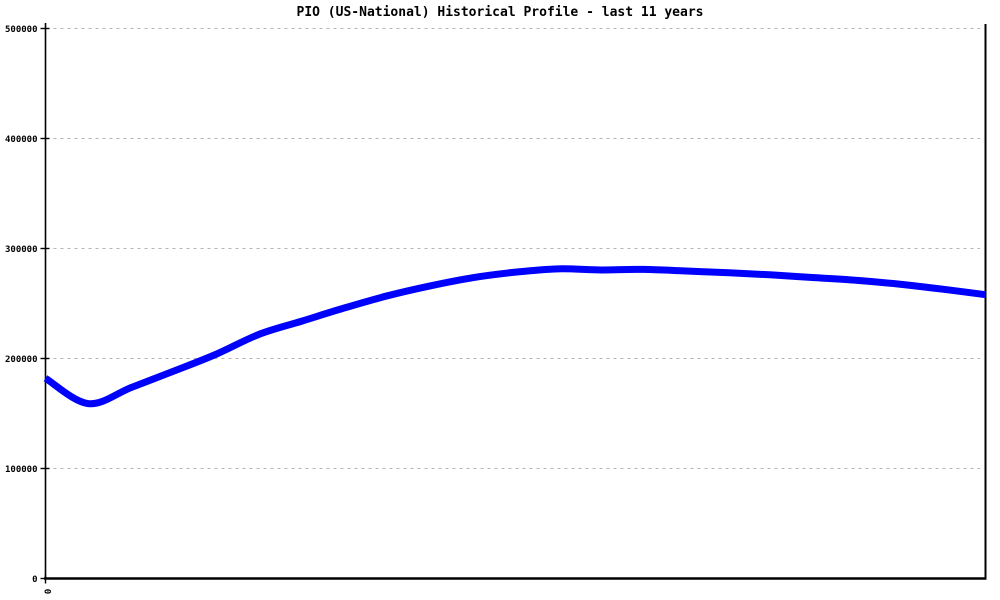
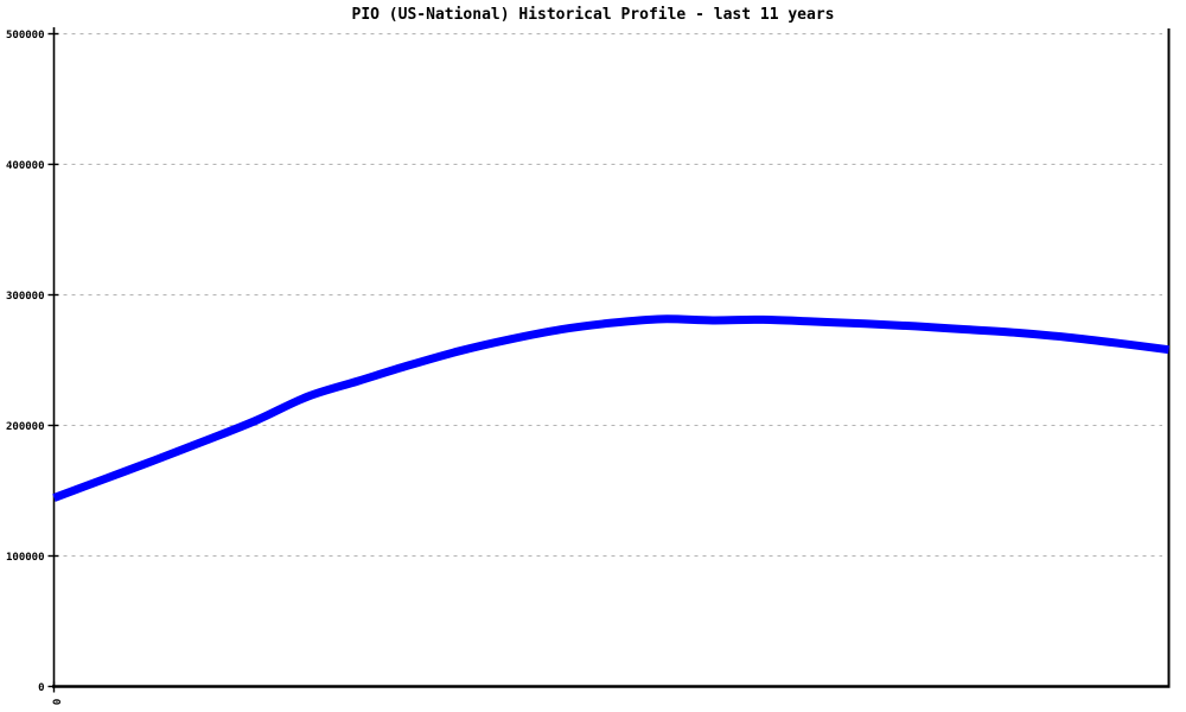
0: 182000 -> 144000
